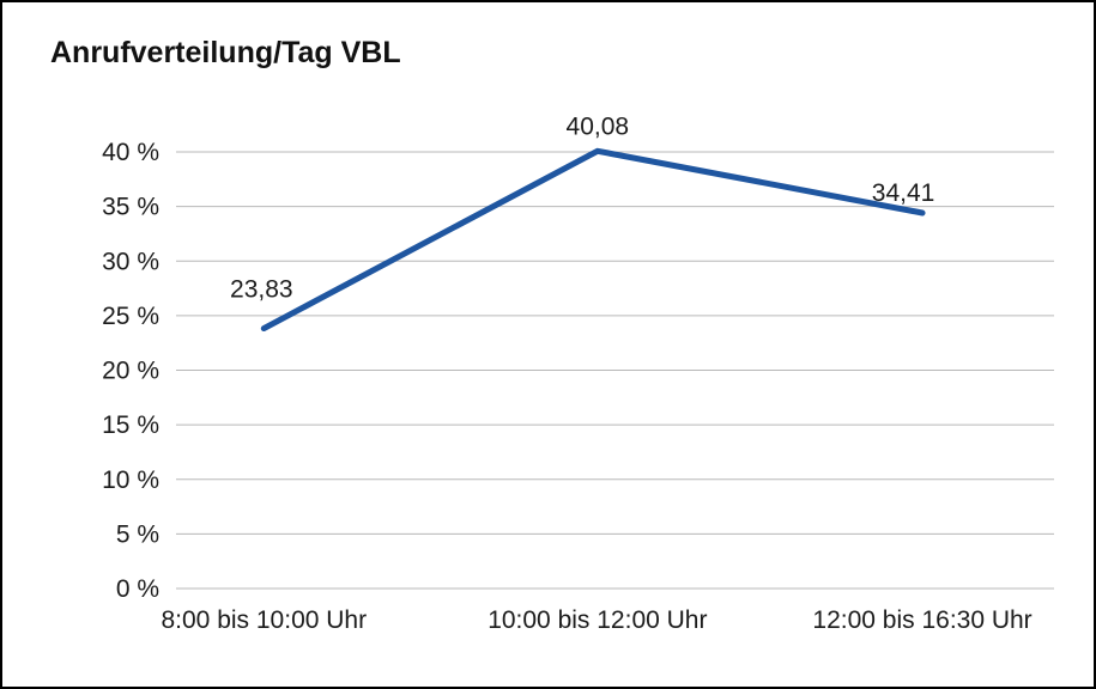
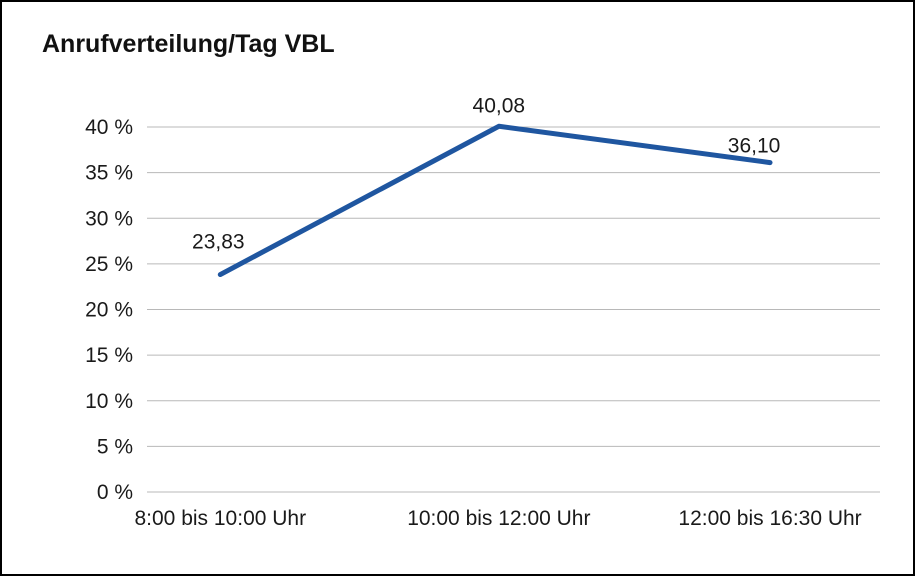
12:00 bis 16:30 Uhr: 34,41 -> 36,10
